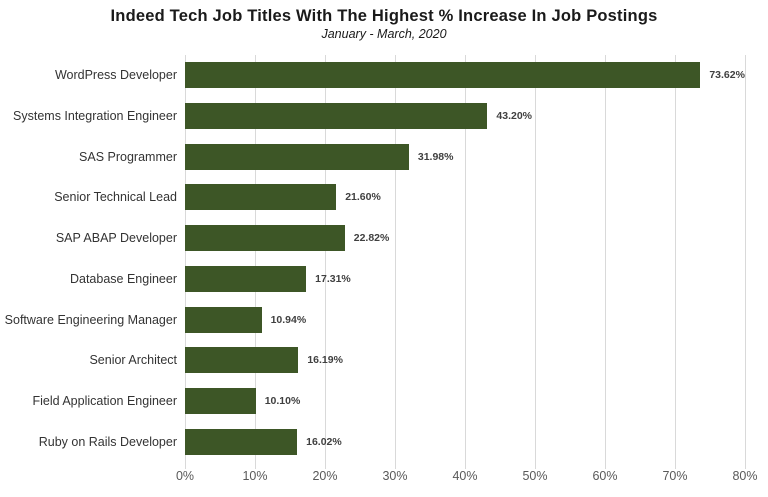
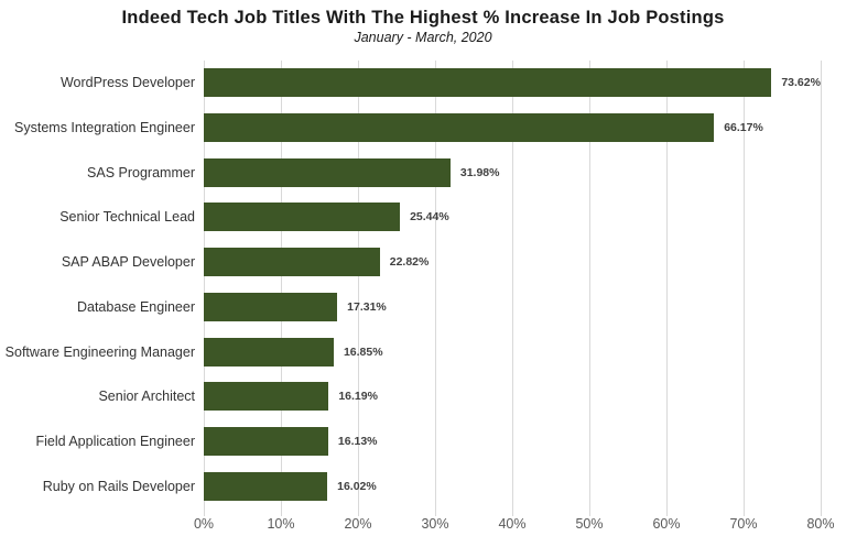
Systems Integration Engineer: 43.20% -> 66.17%
Senior Technical Lead: 21.60% -> 25.44%
Software Engineering Manager: 10.94% -> 16.85%
Field Application Engineer: 10.10% -> 16.13%
